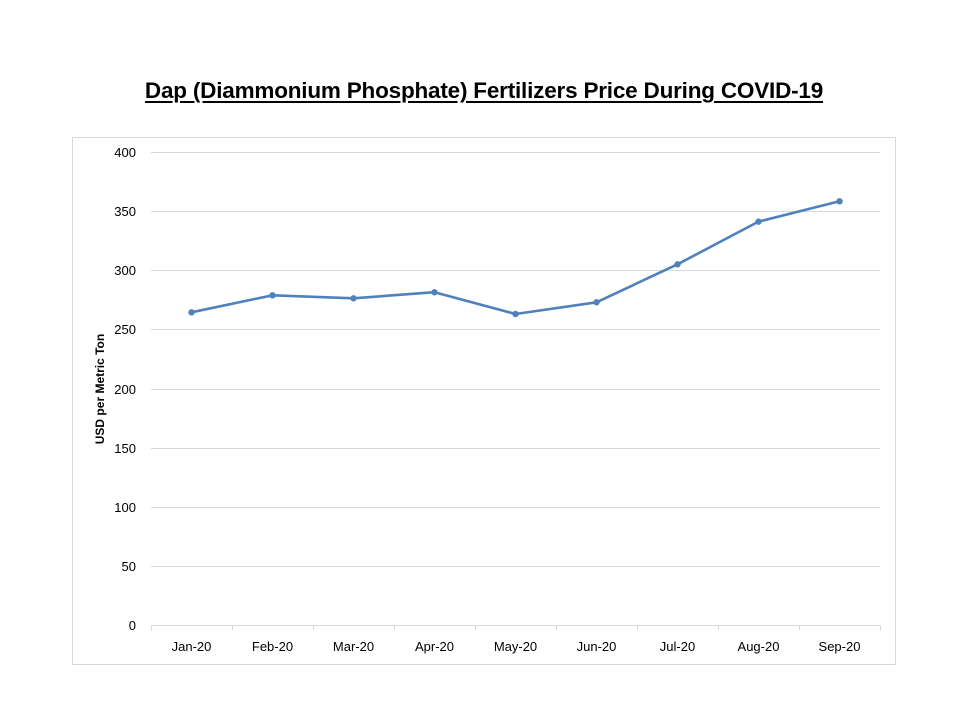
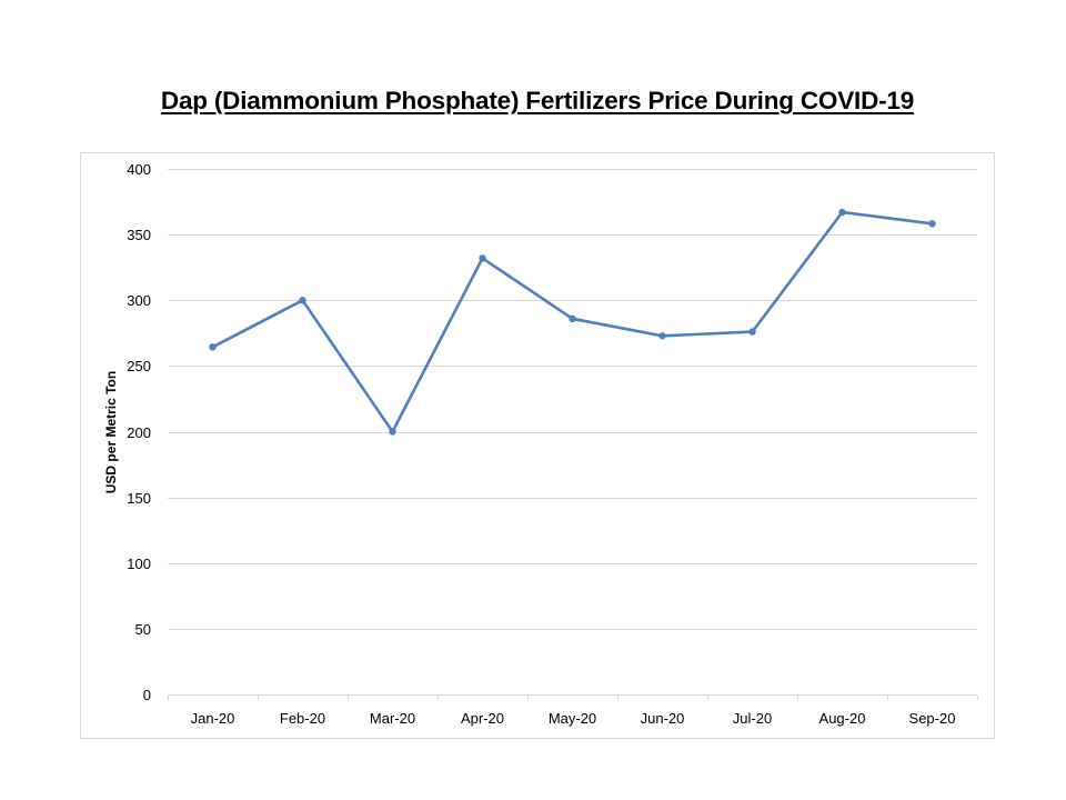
Feb-20: 279 -> 300
Mar-20: 276 -> 200
Apr-20: 281 -> 332
May-20: 263 -> 286
Jul-20: 305 -> 276
Aug-20: 341 -> 367
